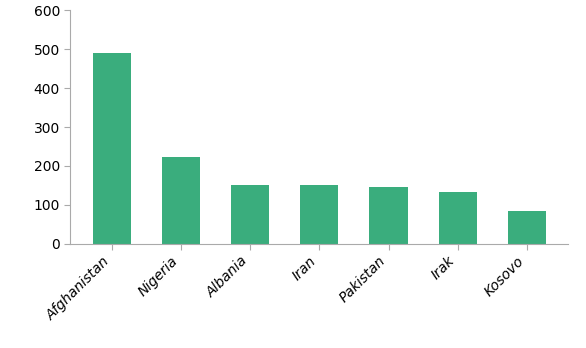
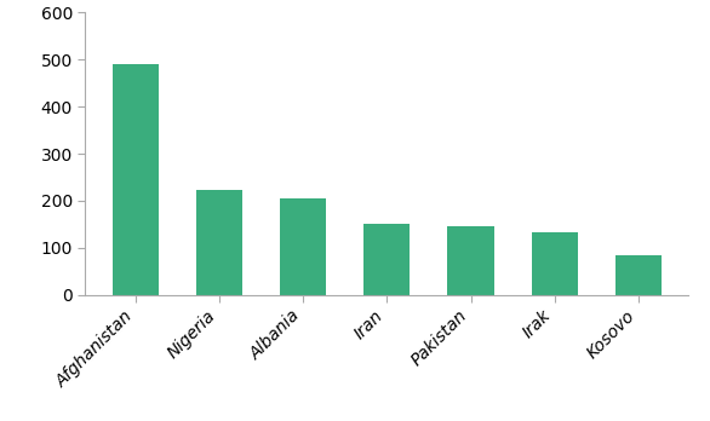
Albania: 152 -> 205
